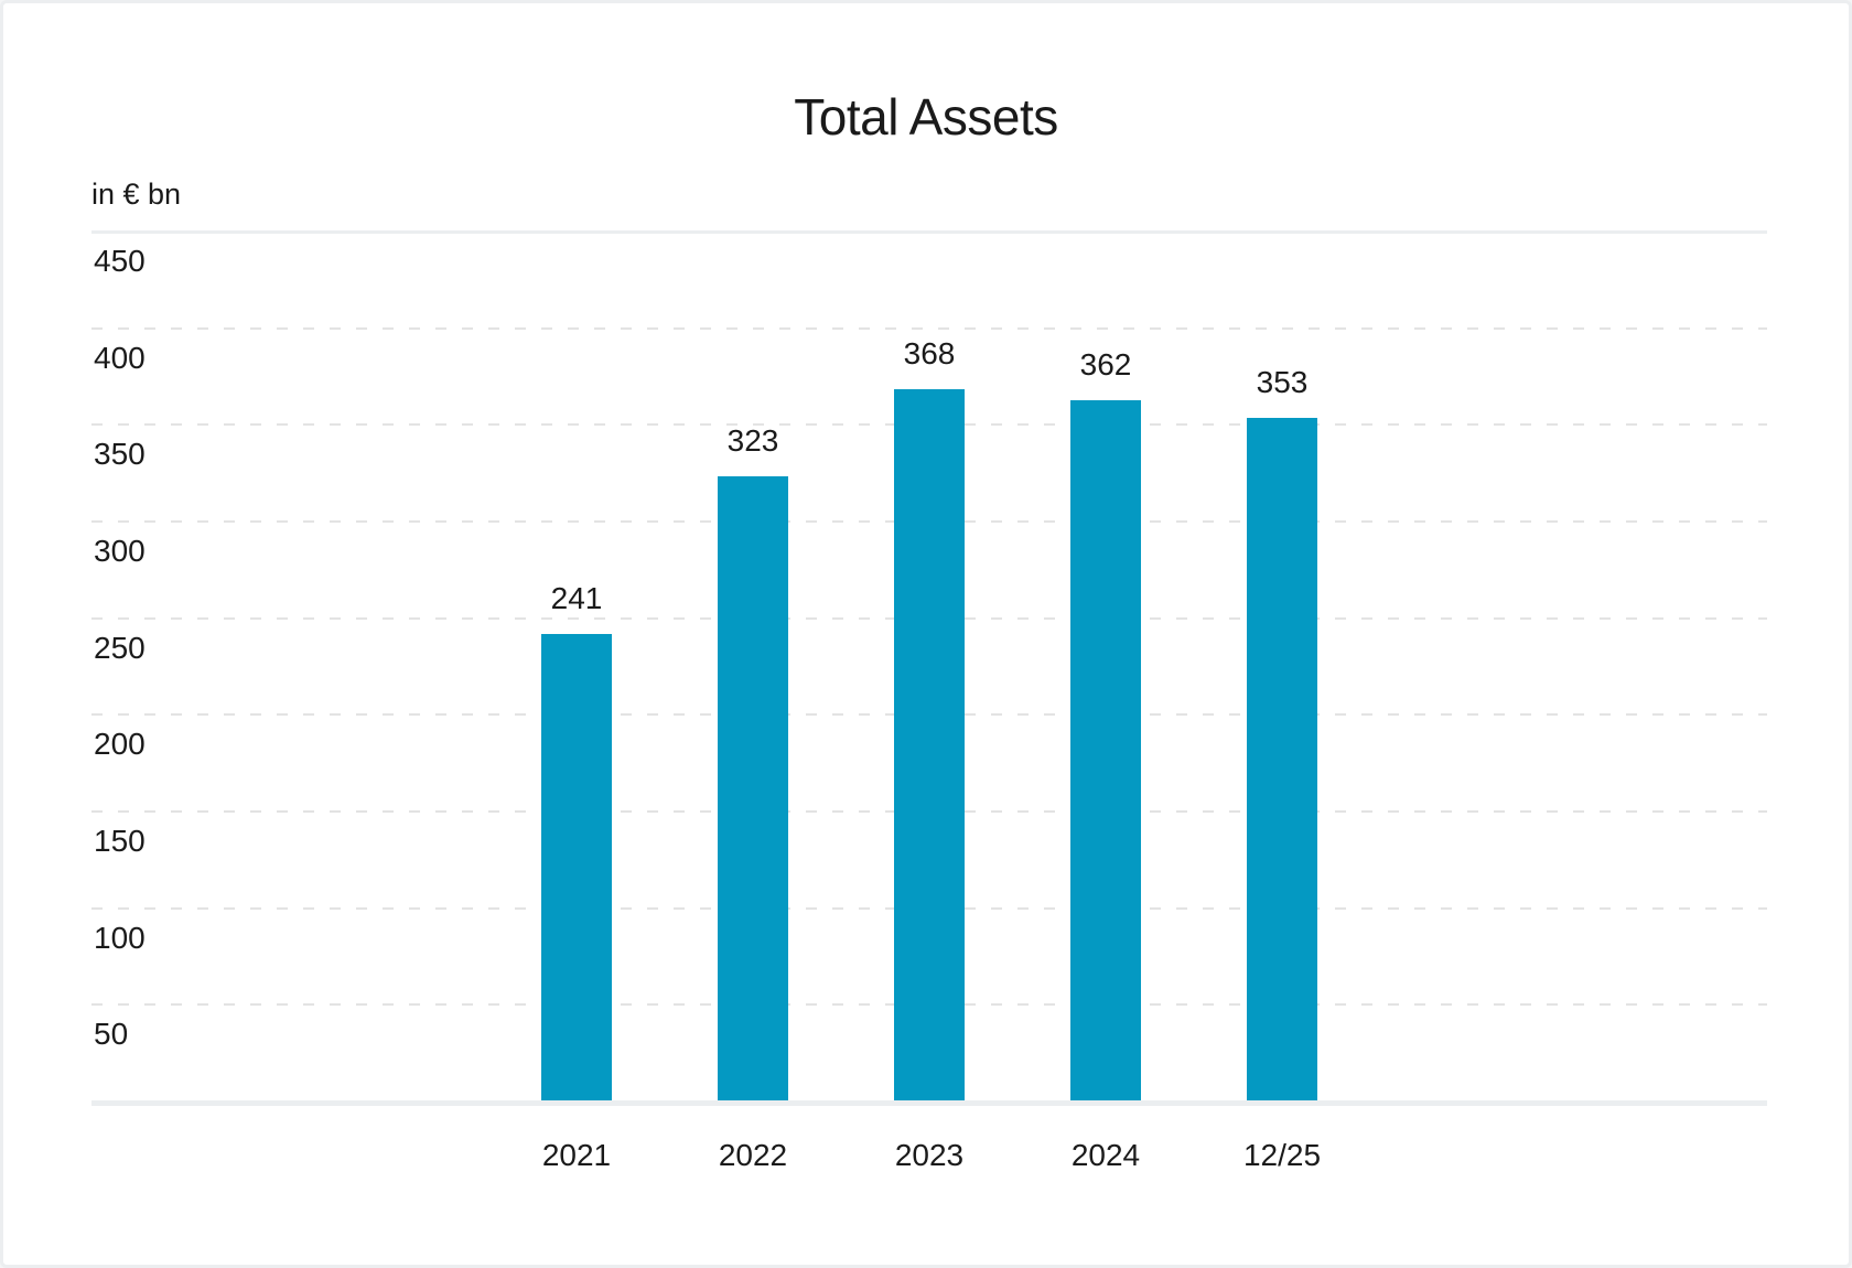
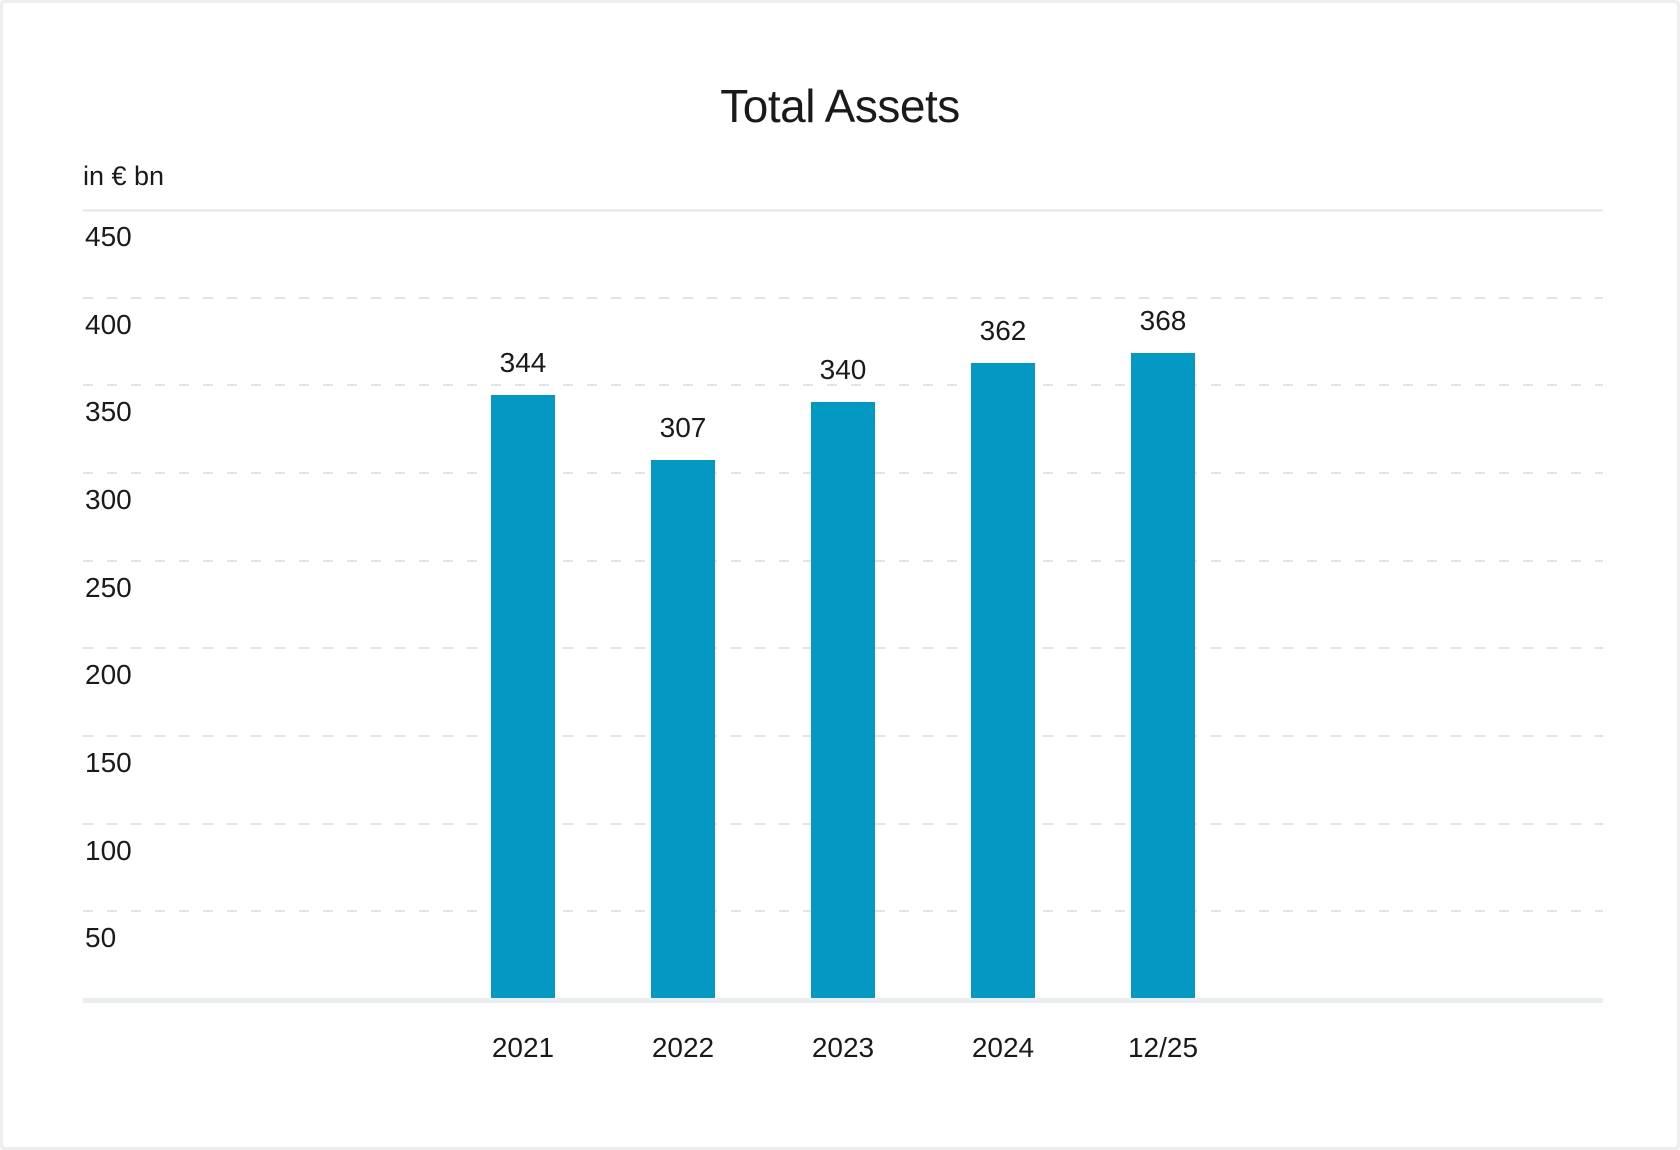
2021: 241 -> 344
2022: 323 -> 307
2023: 368 -> 340
12/25: 353 -> 368
